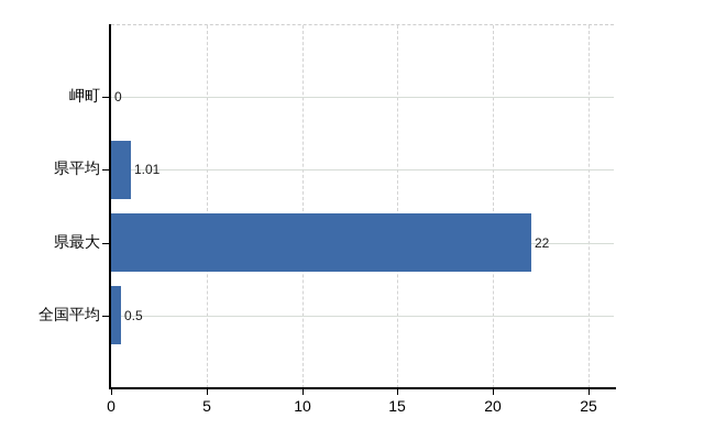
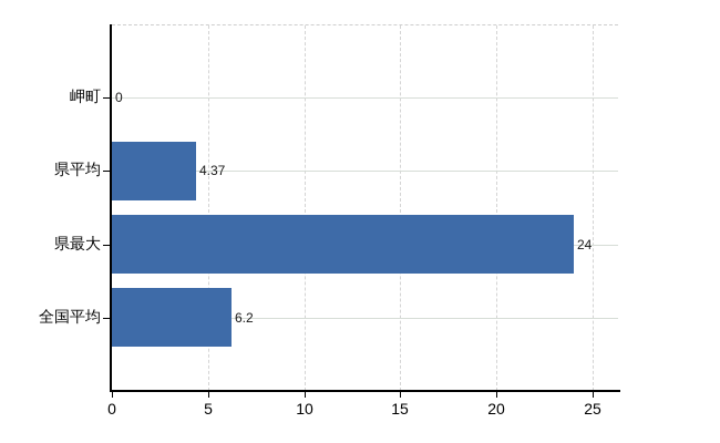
県平均: 1.01 -> 4.37
県最大: 22 -> 24
全国平均: 0.5 -> 6.2
